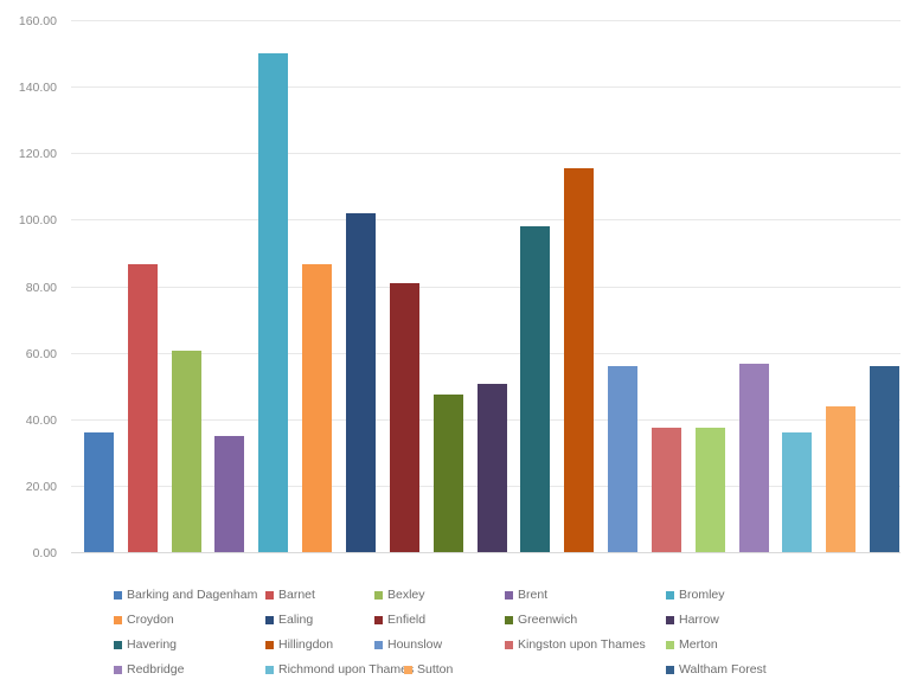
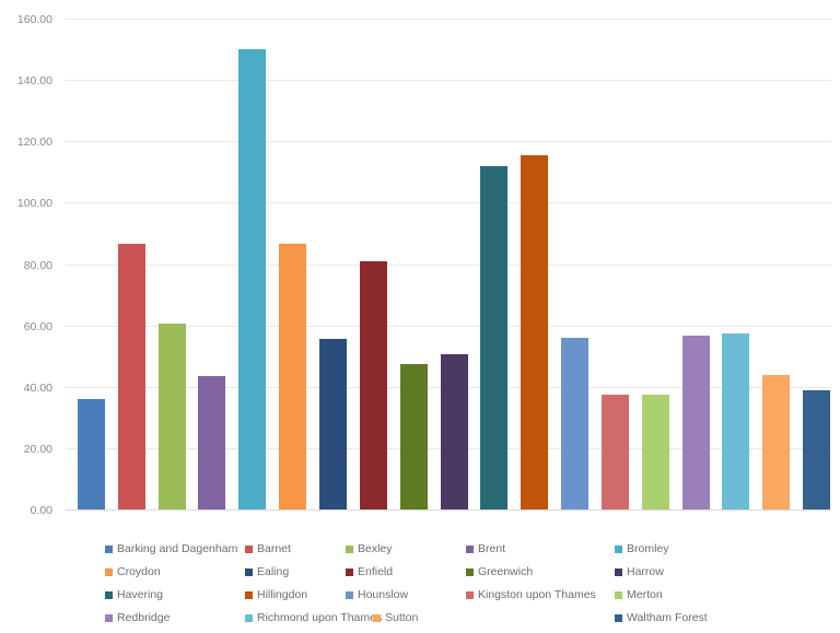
Brent: 35 -> 44
Ealing: 102 -> 56
Havering: 98 -> 112
Richmond upon Thames: 36 -> 58
Waltham Forest: 56 -> 39
